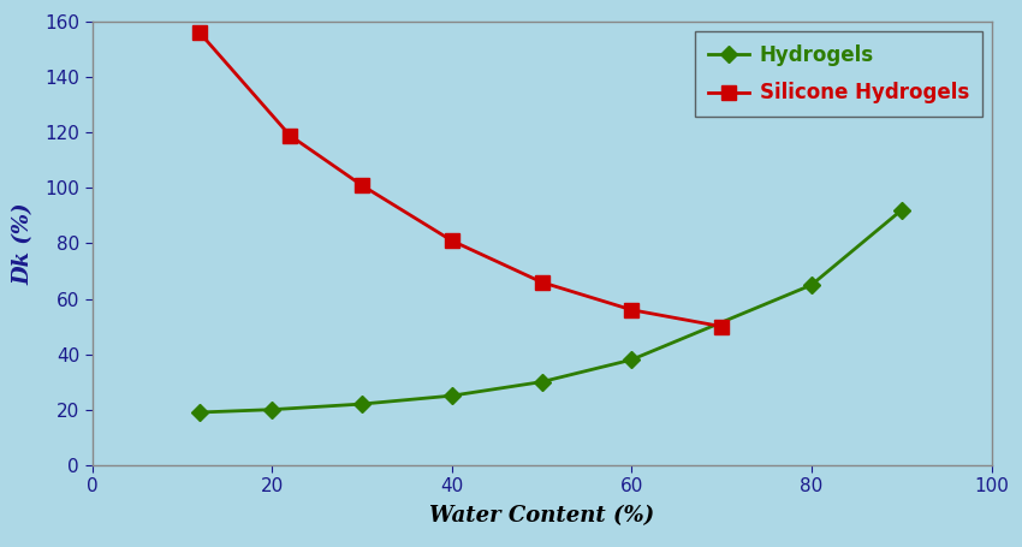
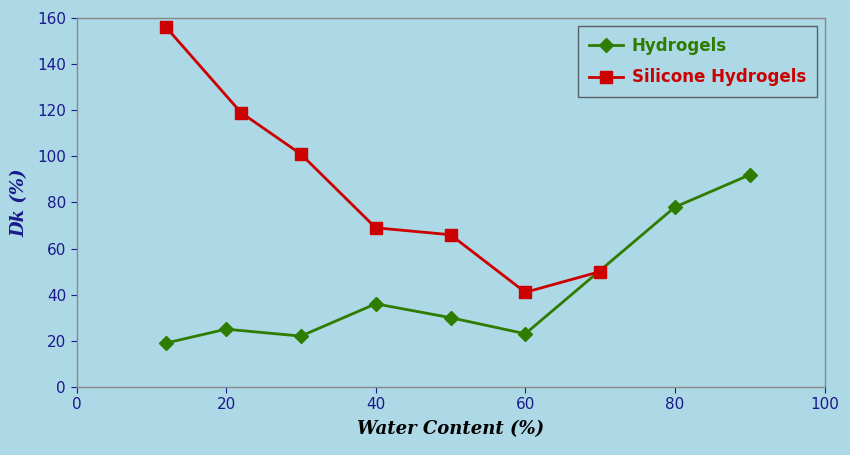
Hydrogels/20: 20 -> 25
Hydrogels/40: 25 -> 36
Silicone Hydrogels/40: 81 -> 69
Hydrogels/60: 38 -> 23
Silicone Hydrogels/60: 56 -> 41
Hydrogels/80: 65 -> 78
